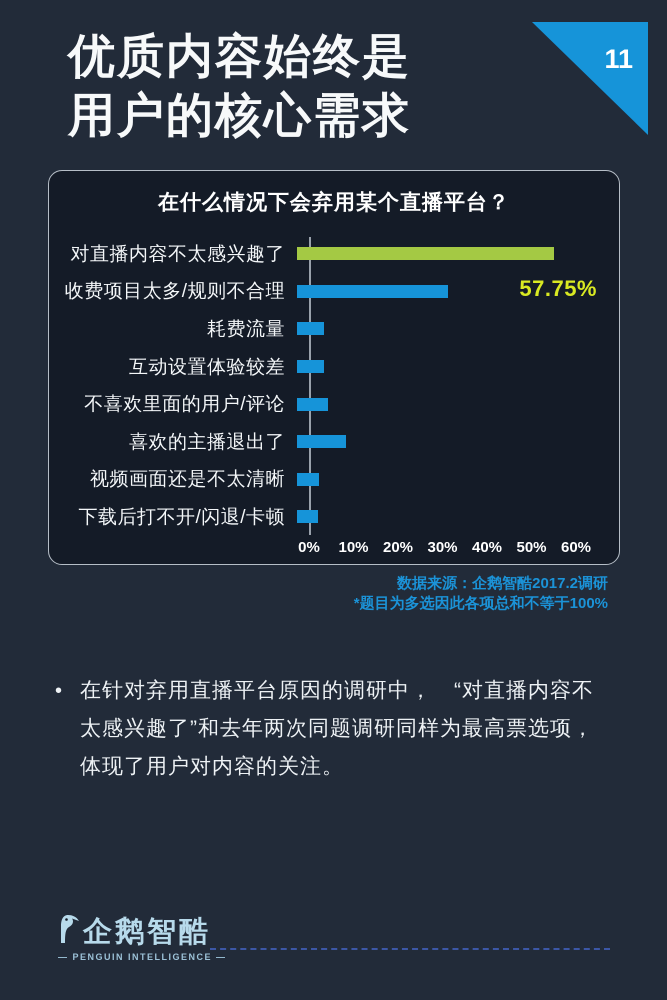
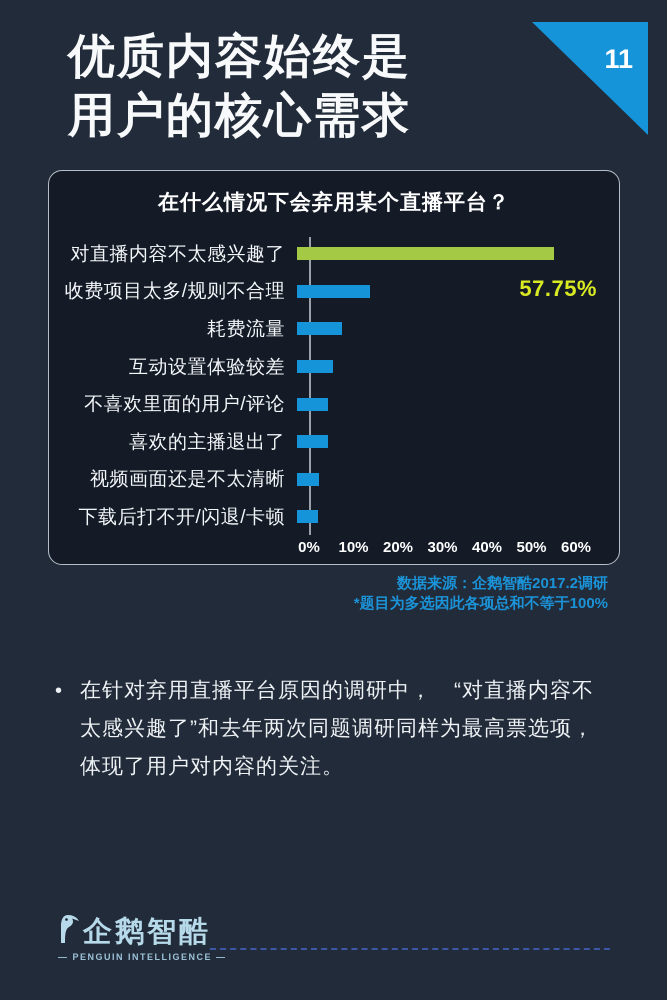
收费项目太多/规则不合理: 34% -> 16%
耗费流量: 6% -> 10%
互动设置体验较差: 6% -> 8%
喜欢的主播退出了: 11% -> 7%
